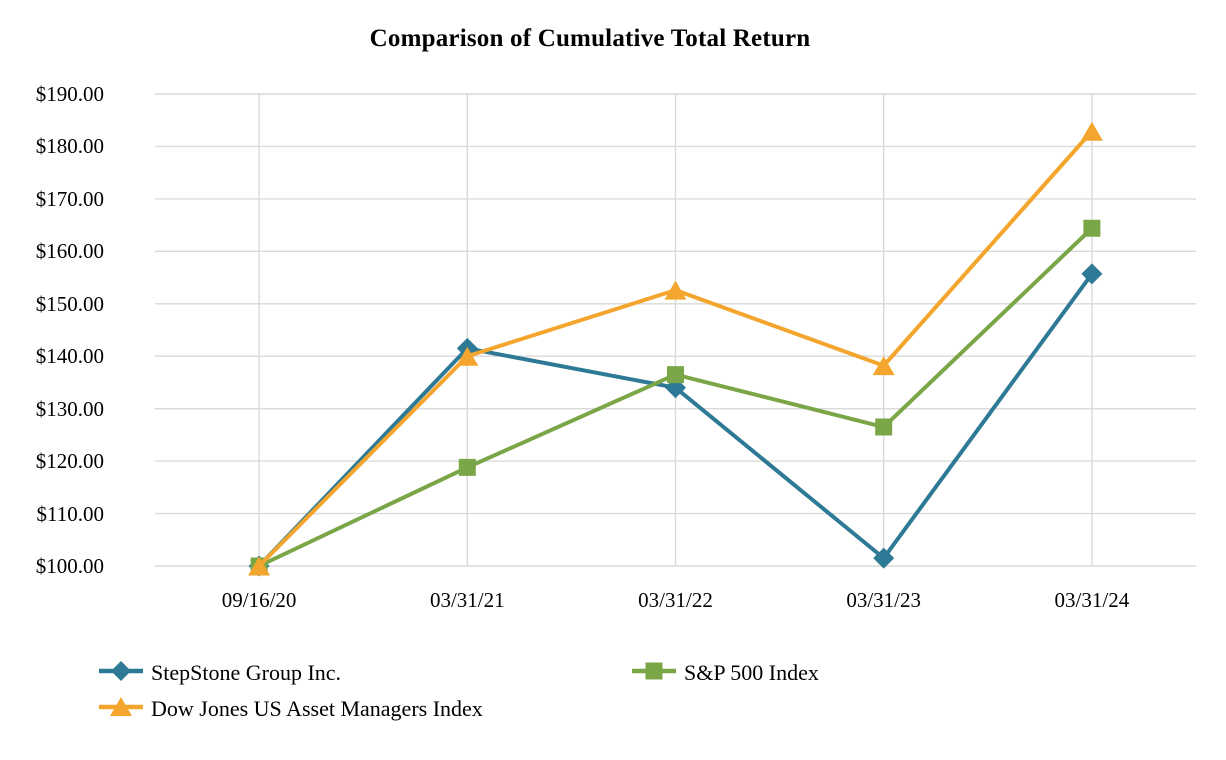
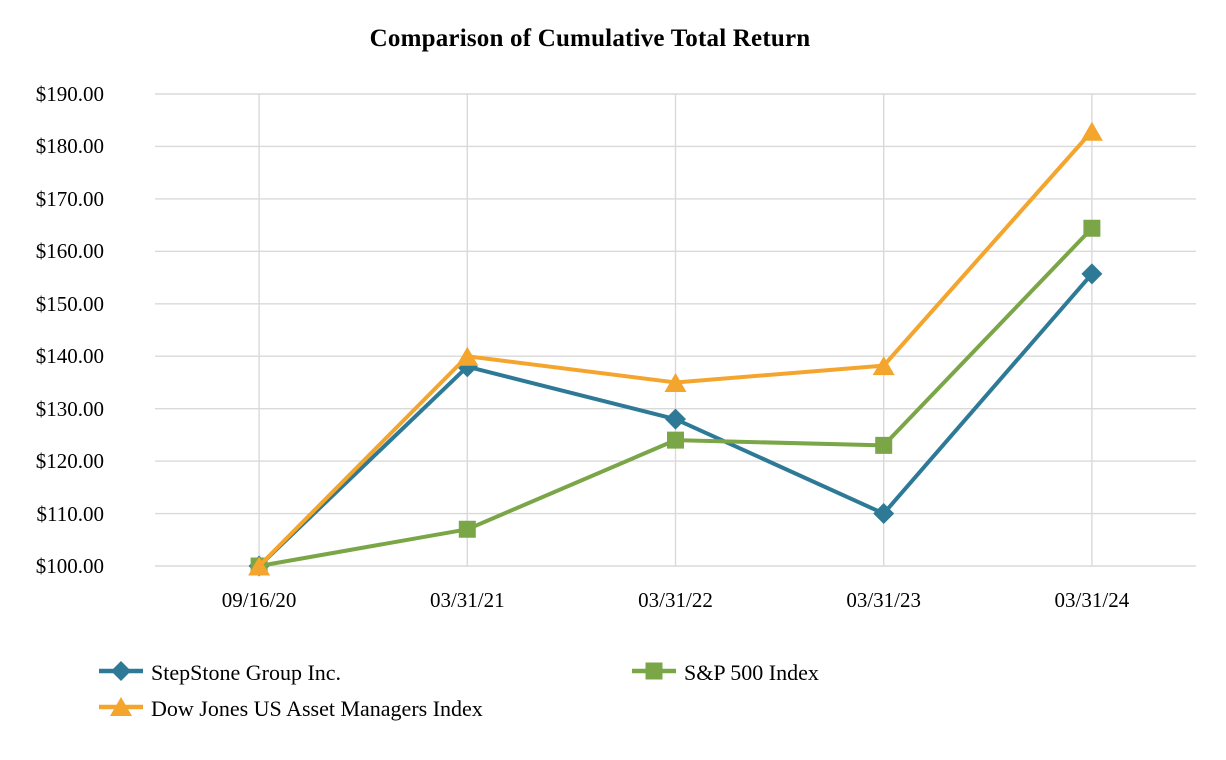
StepStone Group Inc./03/31/21: $142 -> $138
S&P 500 Index/03/31/21: $119 -> $107
StepStone Group Inc./03/31/22: $134 -> $128
S&P 500 Index/03/31/22: $136 -> $124
Dow Jones US Asset Managers Index/03/31/22: $153 -> $135
StepStone Group Inc./03/31/23: $102 -> $110
S&P 500 Index/03/31/23: $126 -> $123
